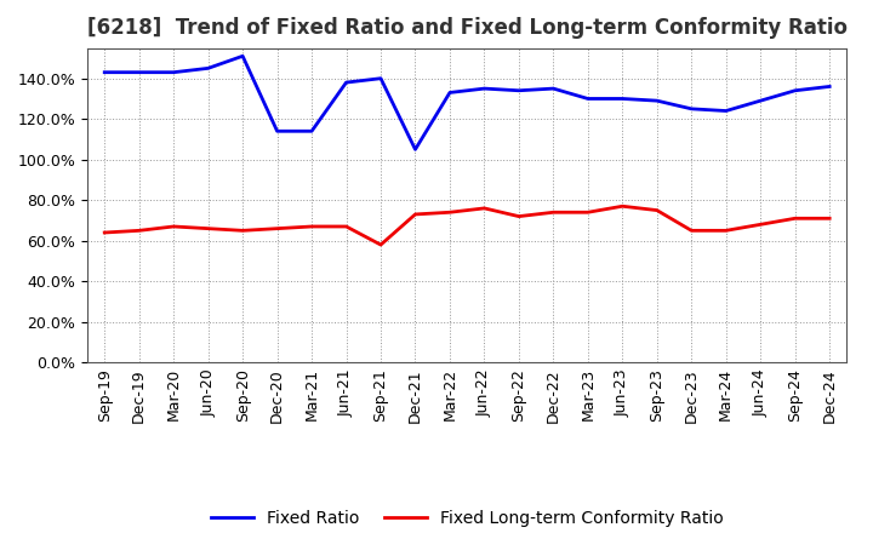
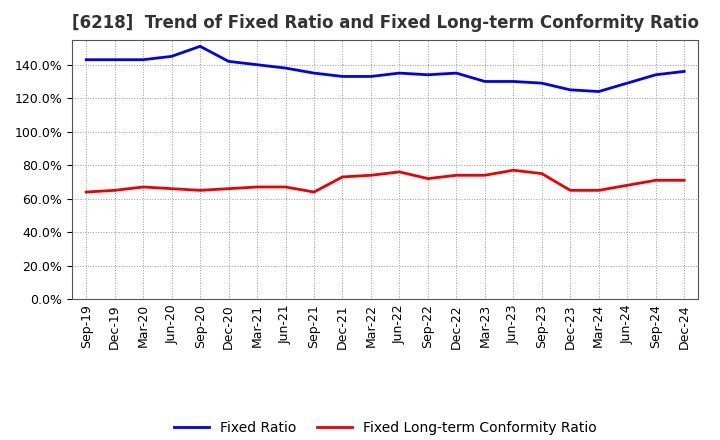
Fixed Ratio/Dec-20: 114% -> 142%
Fixed Ratio/Mar-21: 114% -> 140%
Fixed Ratio/Sep-21: 140% -> 135%
Fixed Long-term Conformity Ratio/Sep-21: 58% -> 64%
Fixed Ratio/Dec-21: 105% -> 133%
